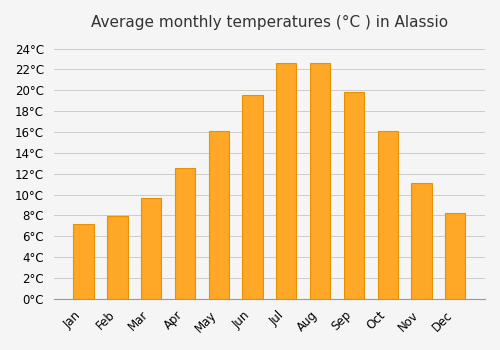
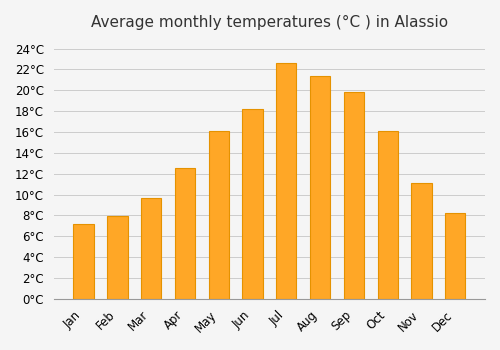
Jun: 19.5°C -> 18.2°C
Aug: 22.6°C -> 21.4°C
